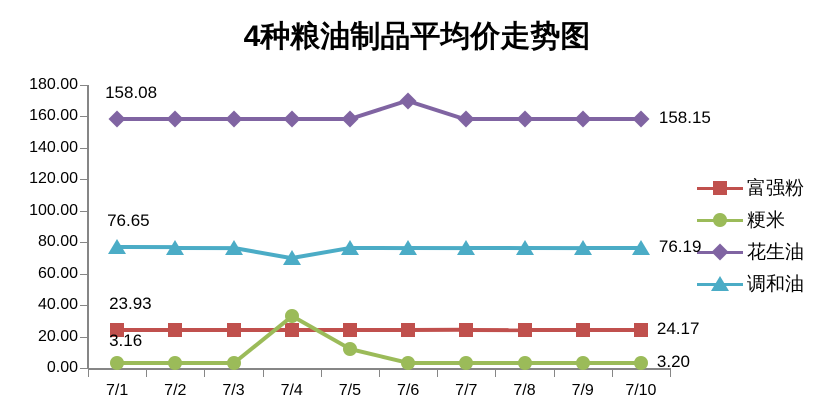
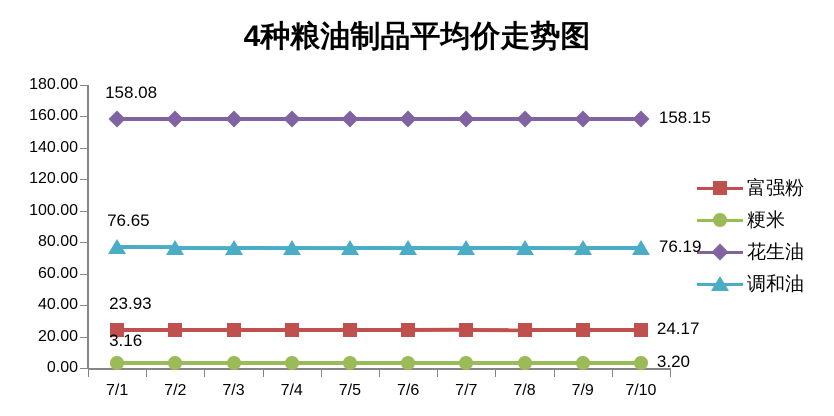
粳米/7/4: 33 -> 3
调和油/7/4: 70 -> 76
粳米/7/5: 12 -> 3
花生油/7/6: 170 -> 158
